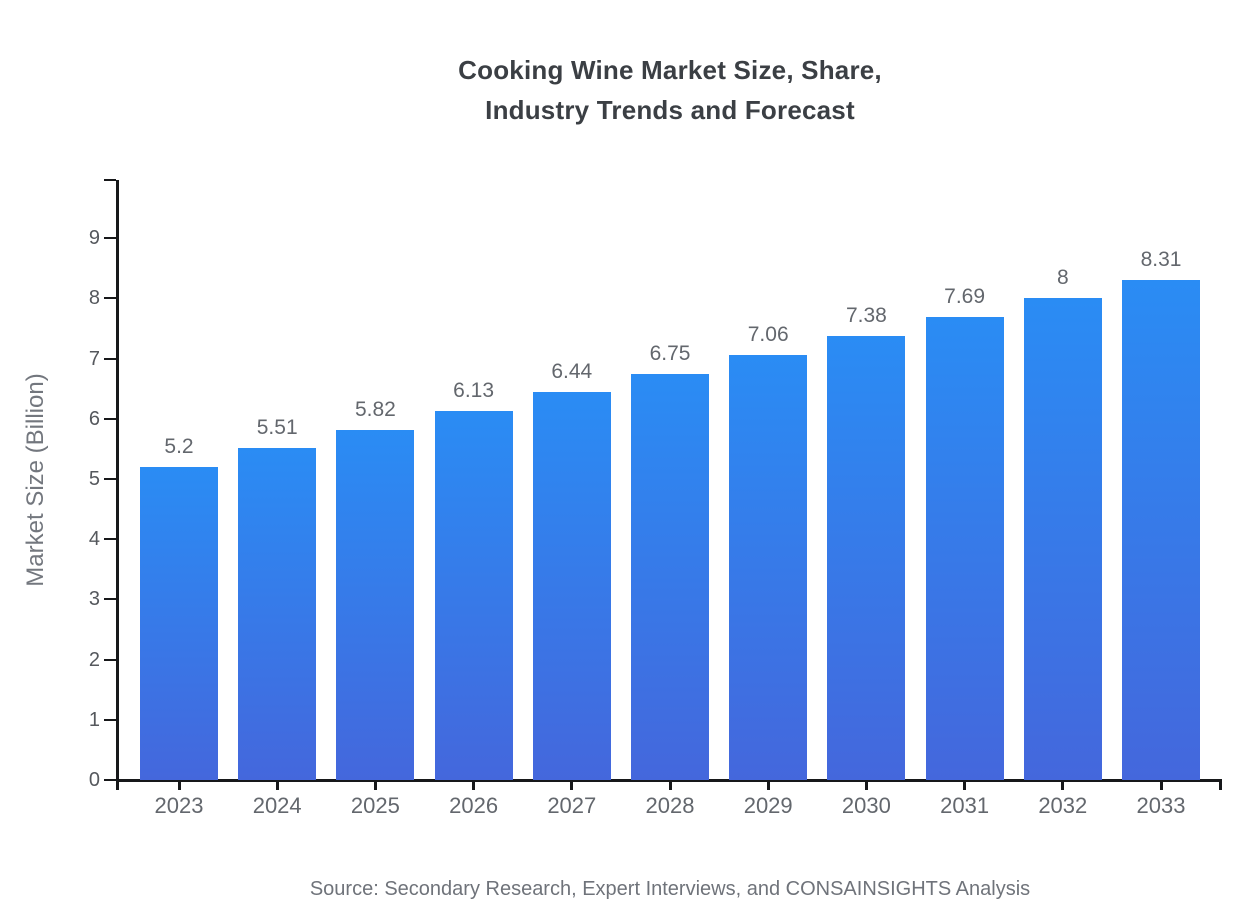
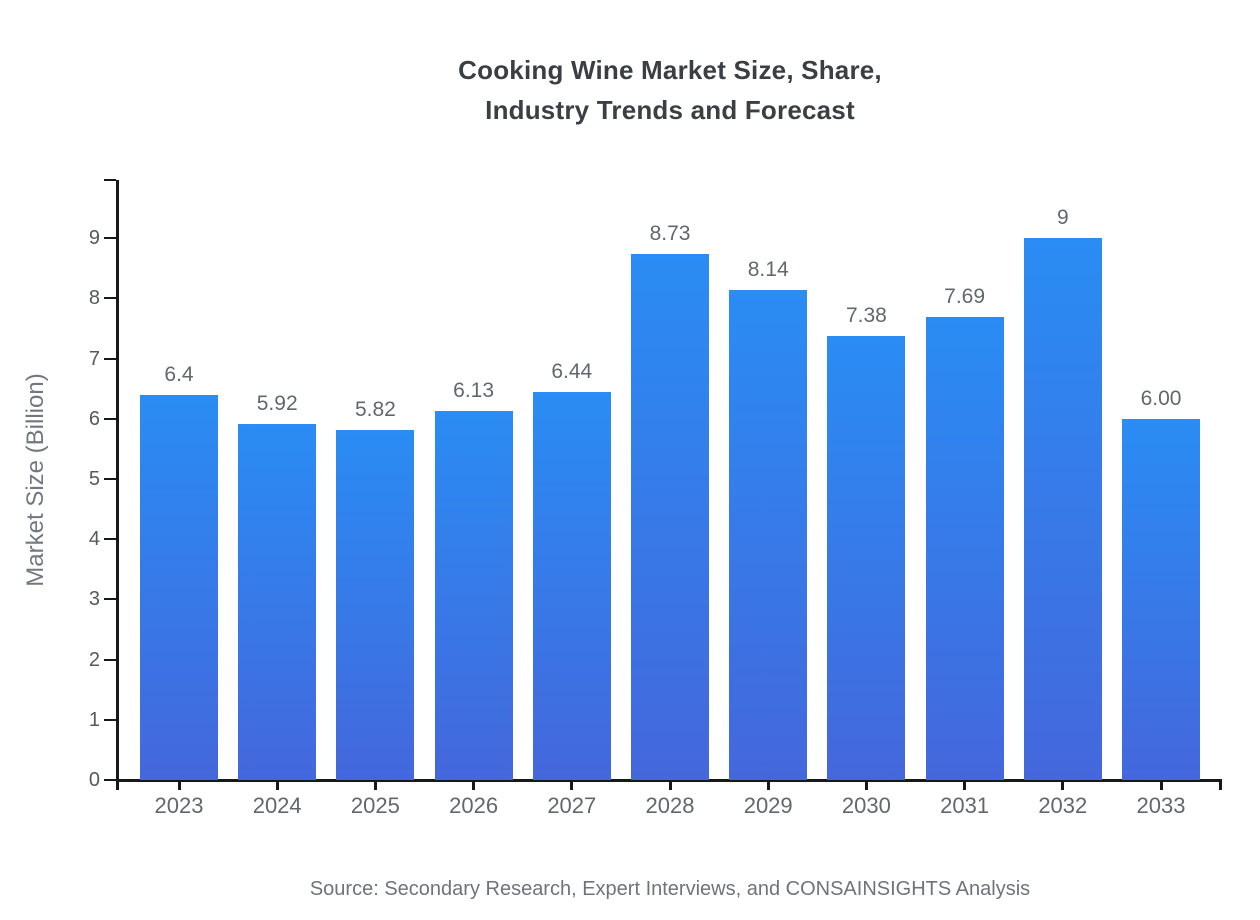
2023: 5.2 -> 6.4
2024: 5.51 -> 5.92
2028: 6.75 -> 8.73
2029: 7.06 -> 8.14
2032: 8 -> 9
2033: 8.31 -> 6.00
